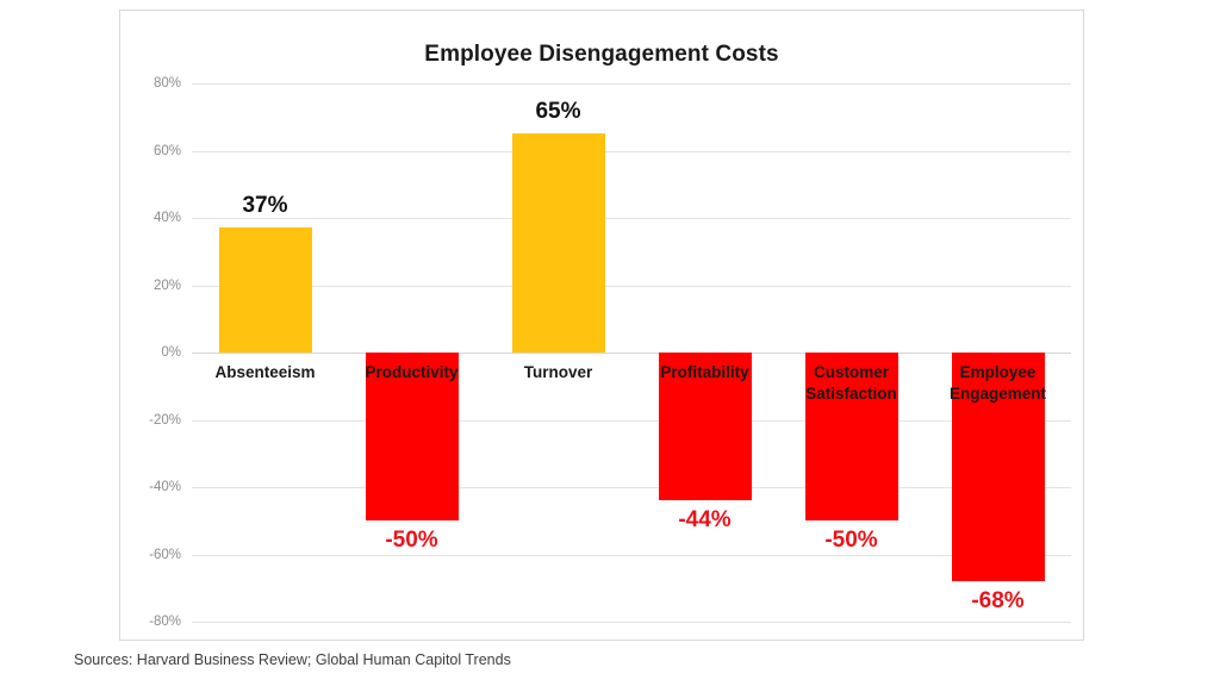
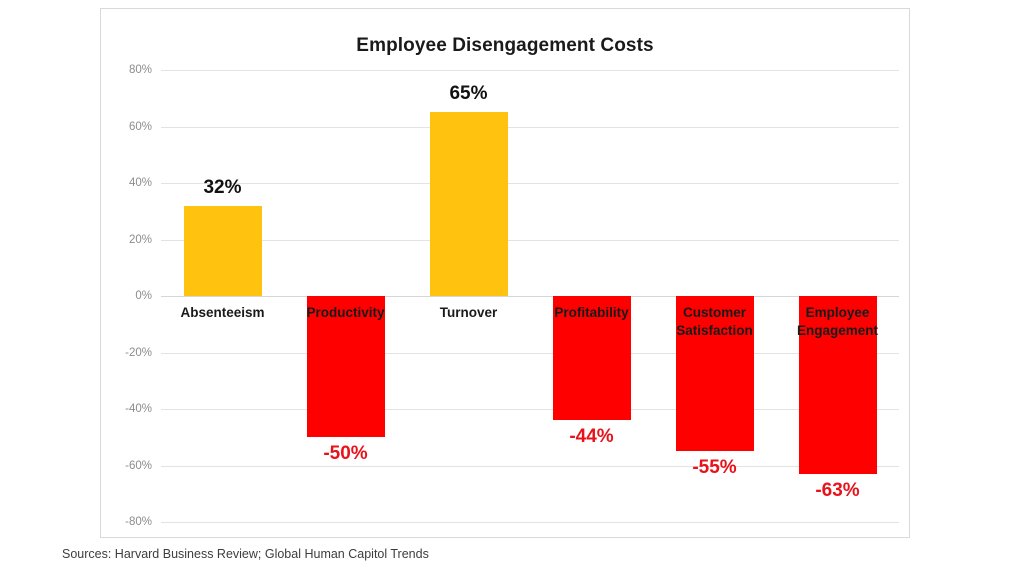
Absenteeism: 37% -> 32%
Customer Satisfaction: -50% -> -55%
Employee Engagement: -68% -> -63%
